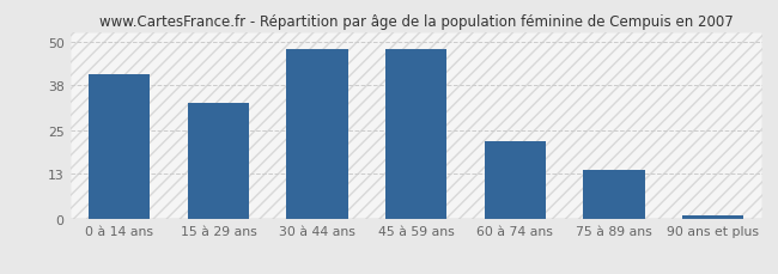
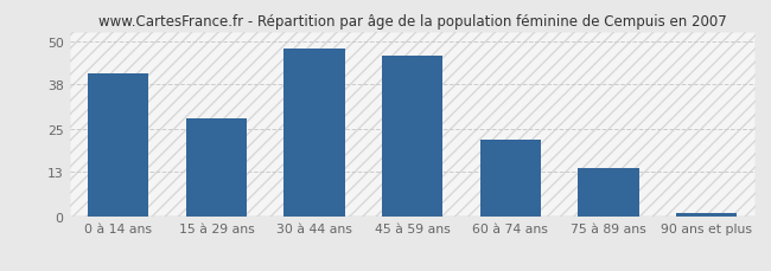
15 à 29 ans: 33 -> 28
45 à 59 ans: 48 -> 46
